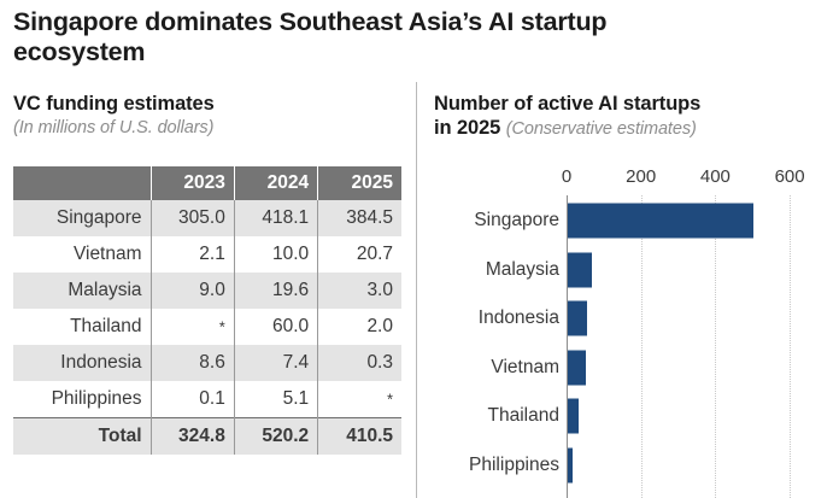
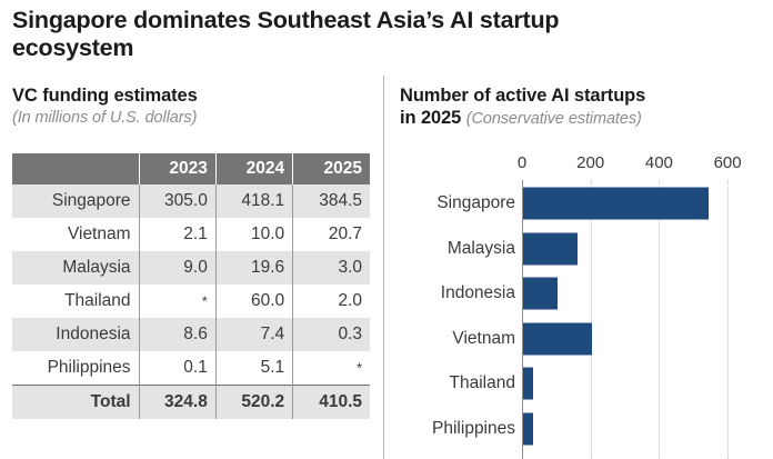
Singapore: 500 -> 540
Malaysia: 60 -> 160
Indonesia: 50 -> 100
Vietnam: 50 -> 200
Philippines: 10 -> 30
